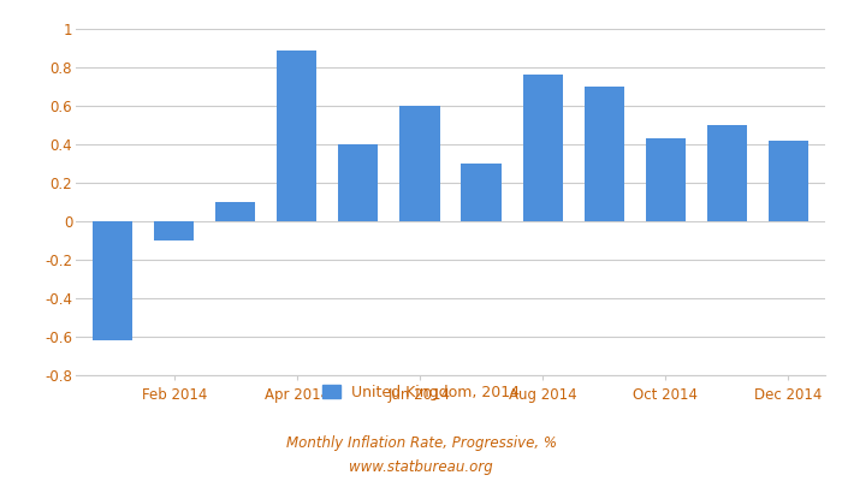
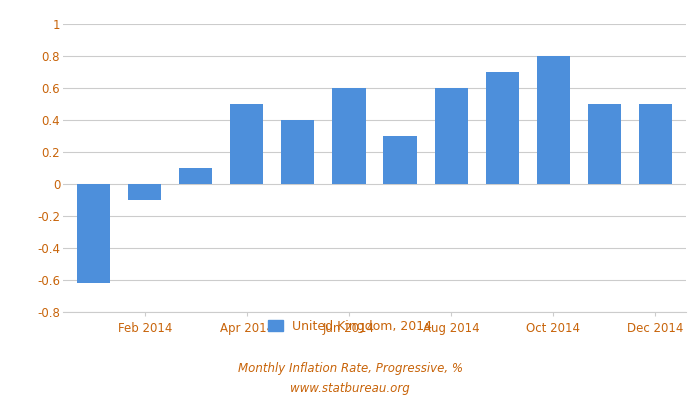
Apr 2014: 0.89 -> 0.50
Aug 2014: 0.76 -> 0.60
Oct 2014: 0.43 -> 0.80
Dec 2014: 0.42 -> 0.50
